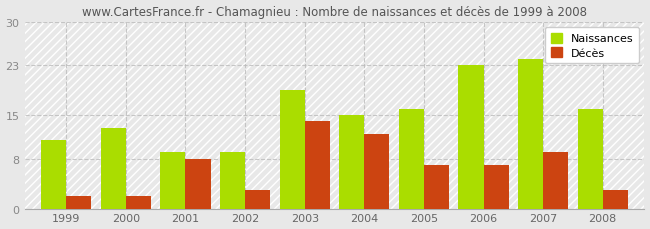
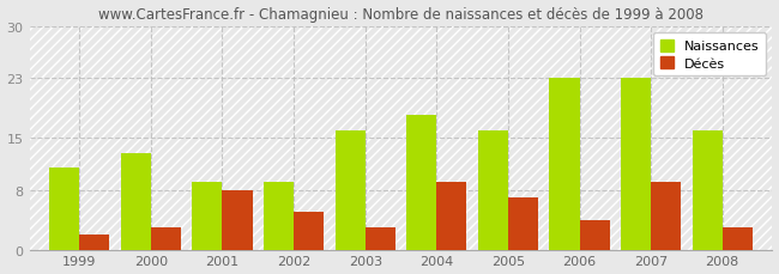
Décès/2000: 2 -> 3
Décès/2002: 3 -> 5
Naissances/2003: 19 -> 16
Décès/2003: 14 -> 3
Naissances/2004: 15 -> 18
Décès/2004: 12 -> 9
Décès/2006: 7 -> 4
Naissances/2007: 24 -> 23
